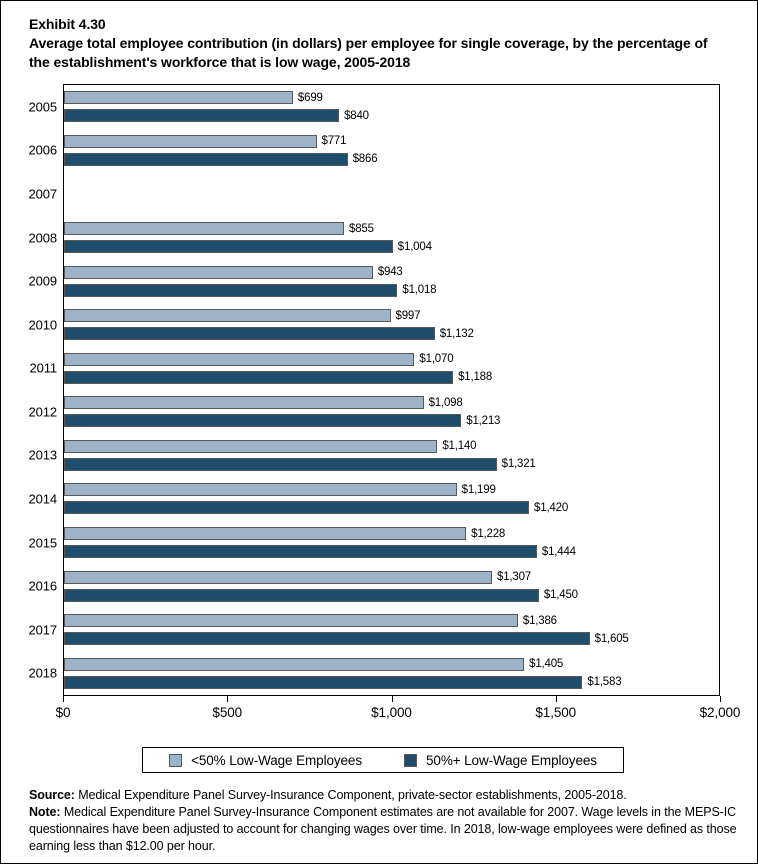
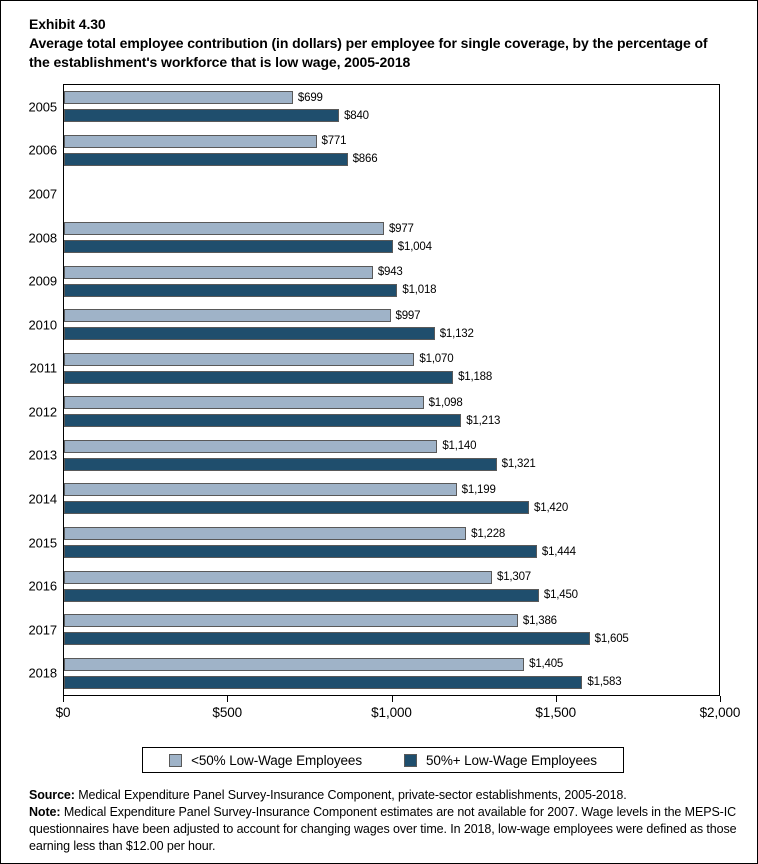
<50% Low-Wage Employees/2008: $855 -> $977
